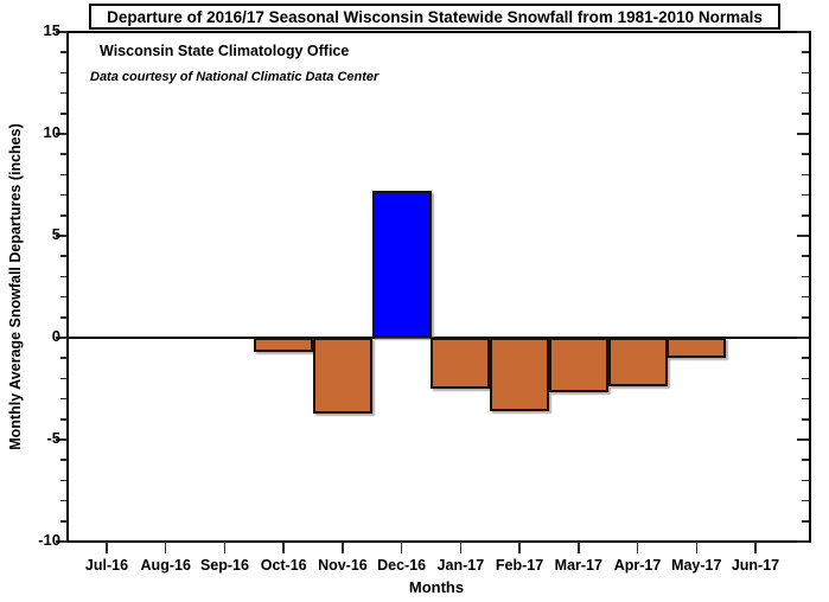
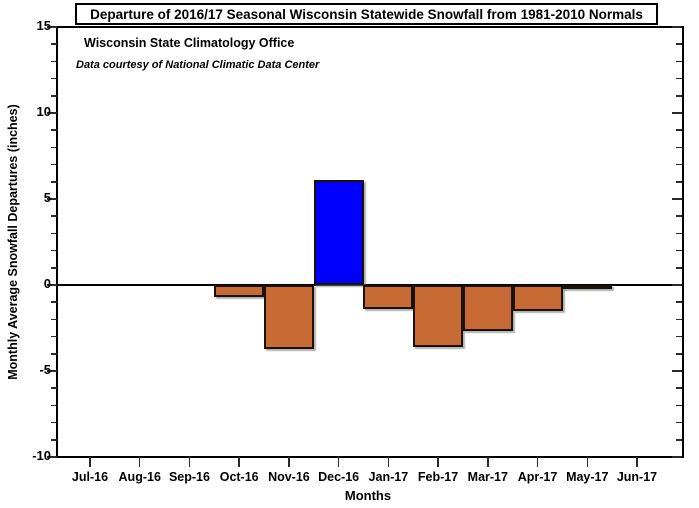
Dec-16: 7.2 -> 6.1
Jan-17: -2.5 -> -1.4
Apr-17: -2.4 -> -1.5
May-17: -1.0 -> -0.1
